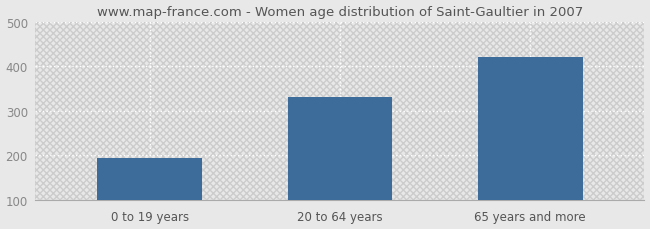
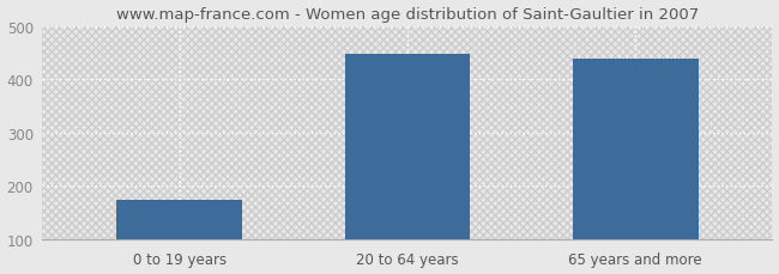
0 to 19 years: 195 -> 175
20 to 64 years: 330 -> 447
65 years and more: 420 -> 438
